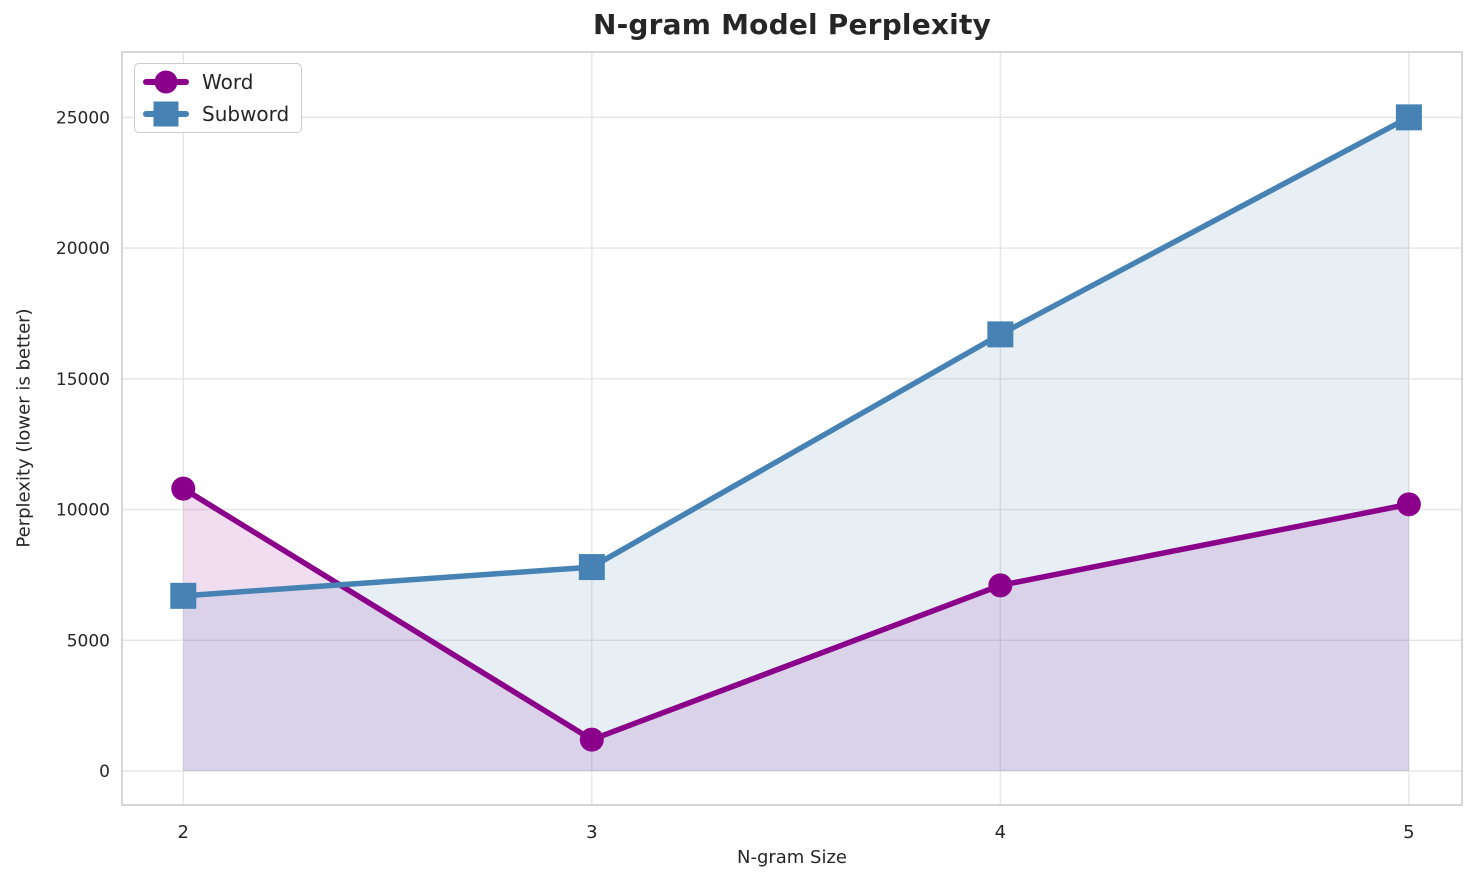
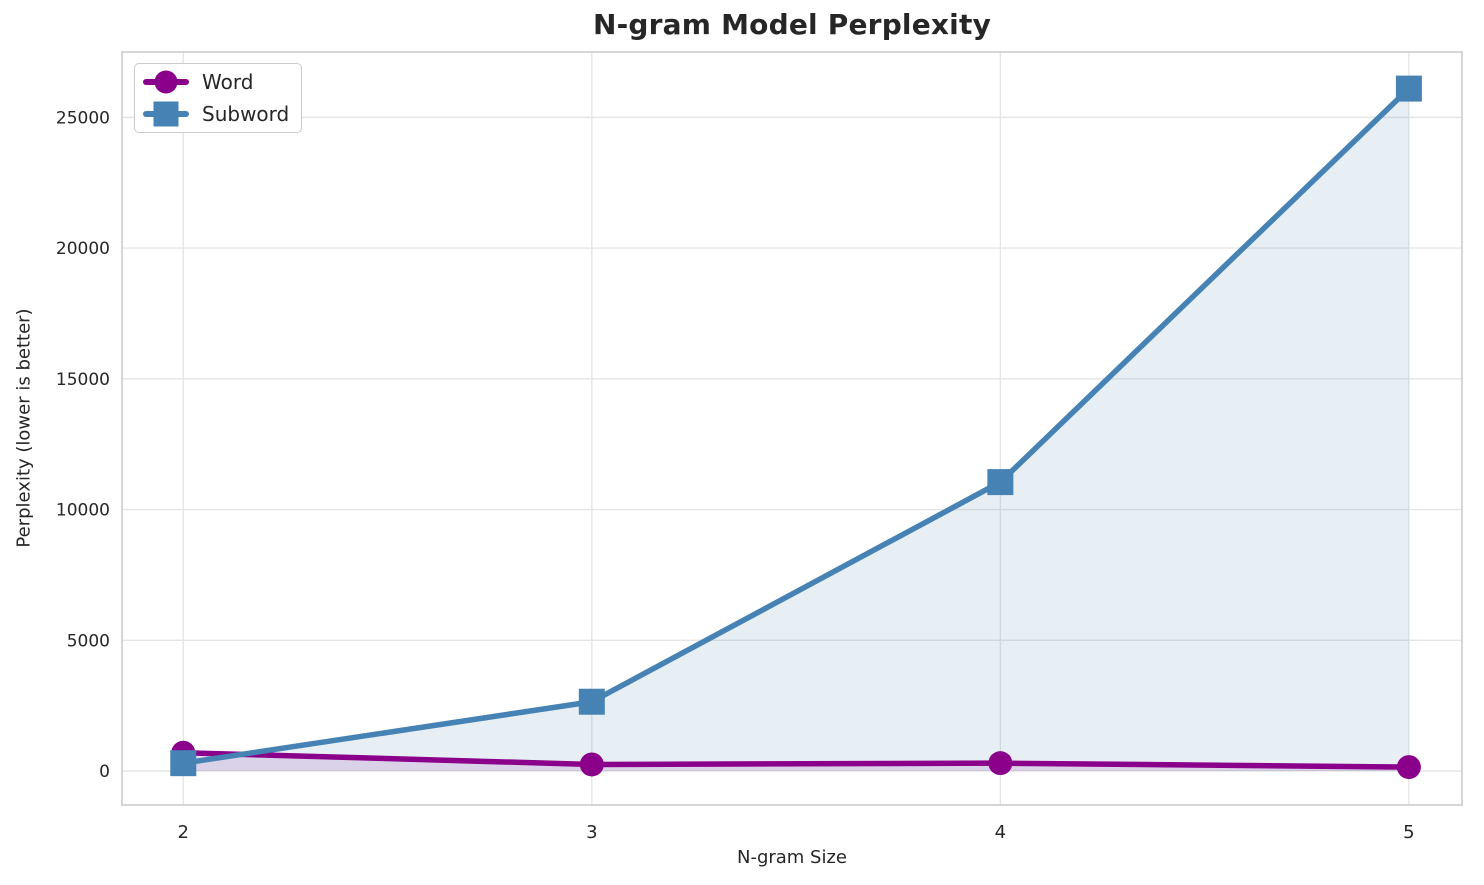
Word/2: 10800 -> 700
Subword/2: 6700 -> 300
Word/3: 1200 -> 200
Subword/3: 7800 -> 2600
Word/4: 7100 -> 300
Subword/4: 16700 -> 11000
Word/5: 10200 -> 200
Subword/5: 25000 -> 26100
